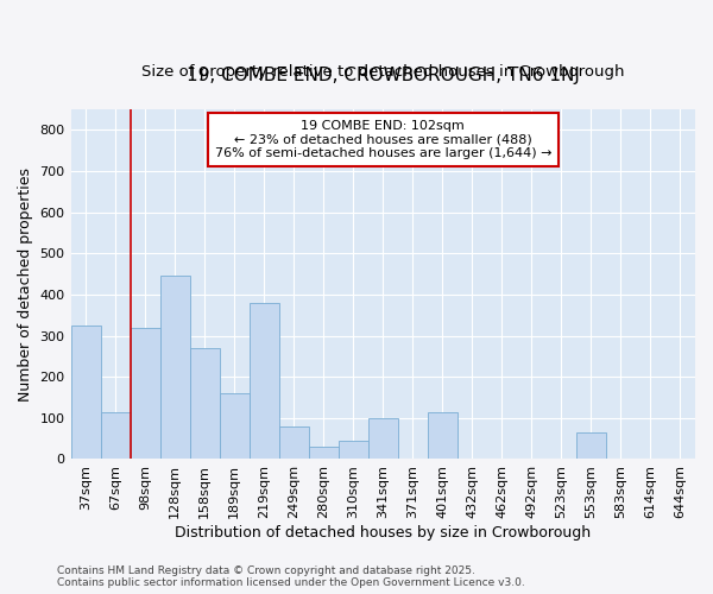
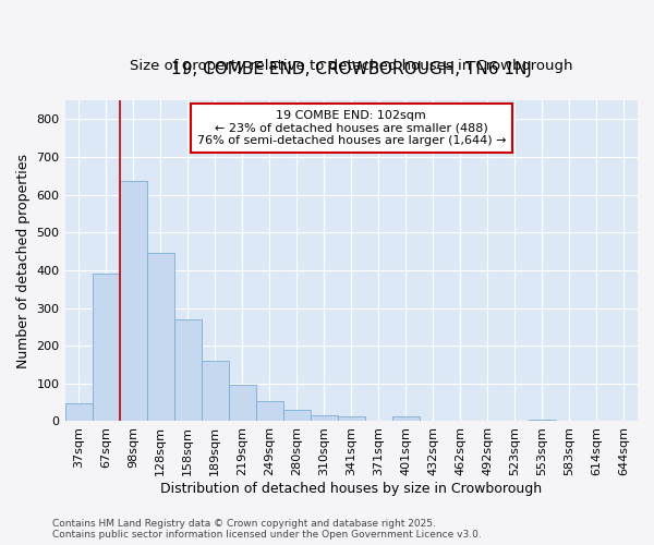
37sqm: 325 -> 47
67sqm: 115 -> 390
98sqm: 320 -> 635
219sqm: 380 -> 98
249sqm: 80 -> 52
310sqm: 45 -> 17
341sqm: 100 -> 14
401sqm: 115 -> 12
553sqm: 65 -> 3
